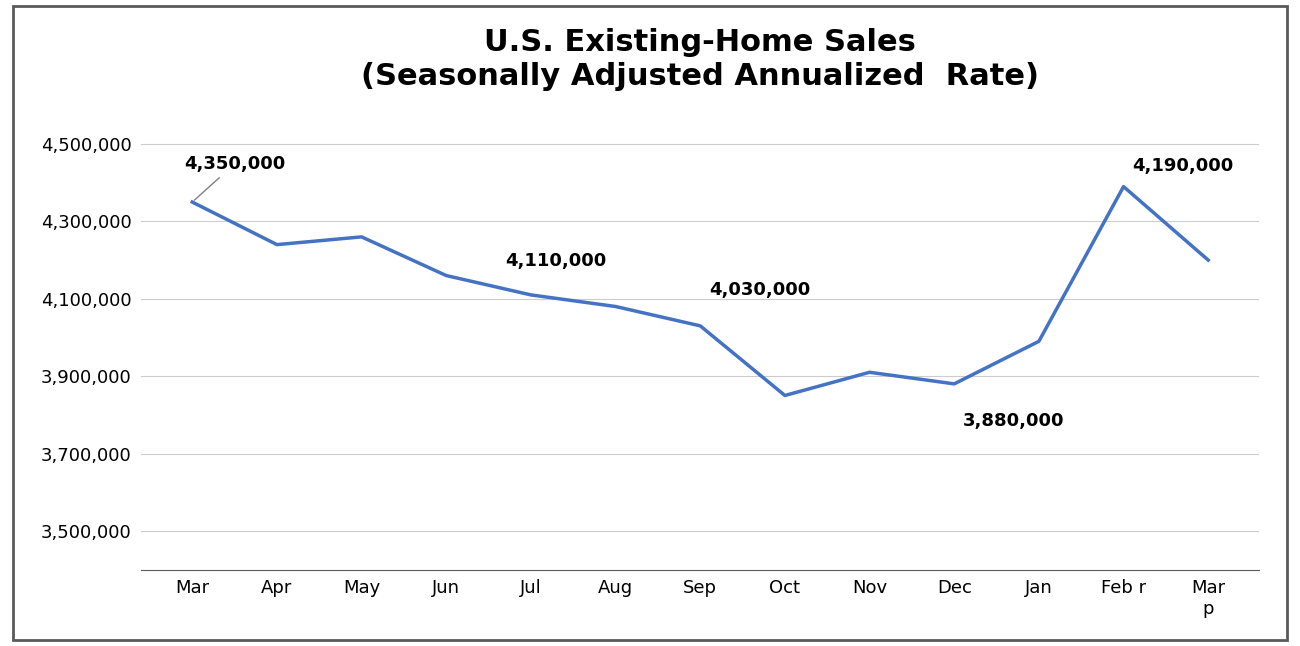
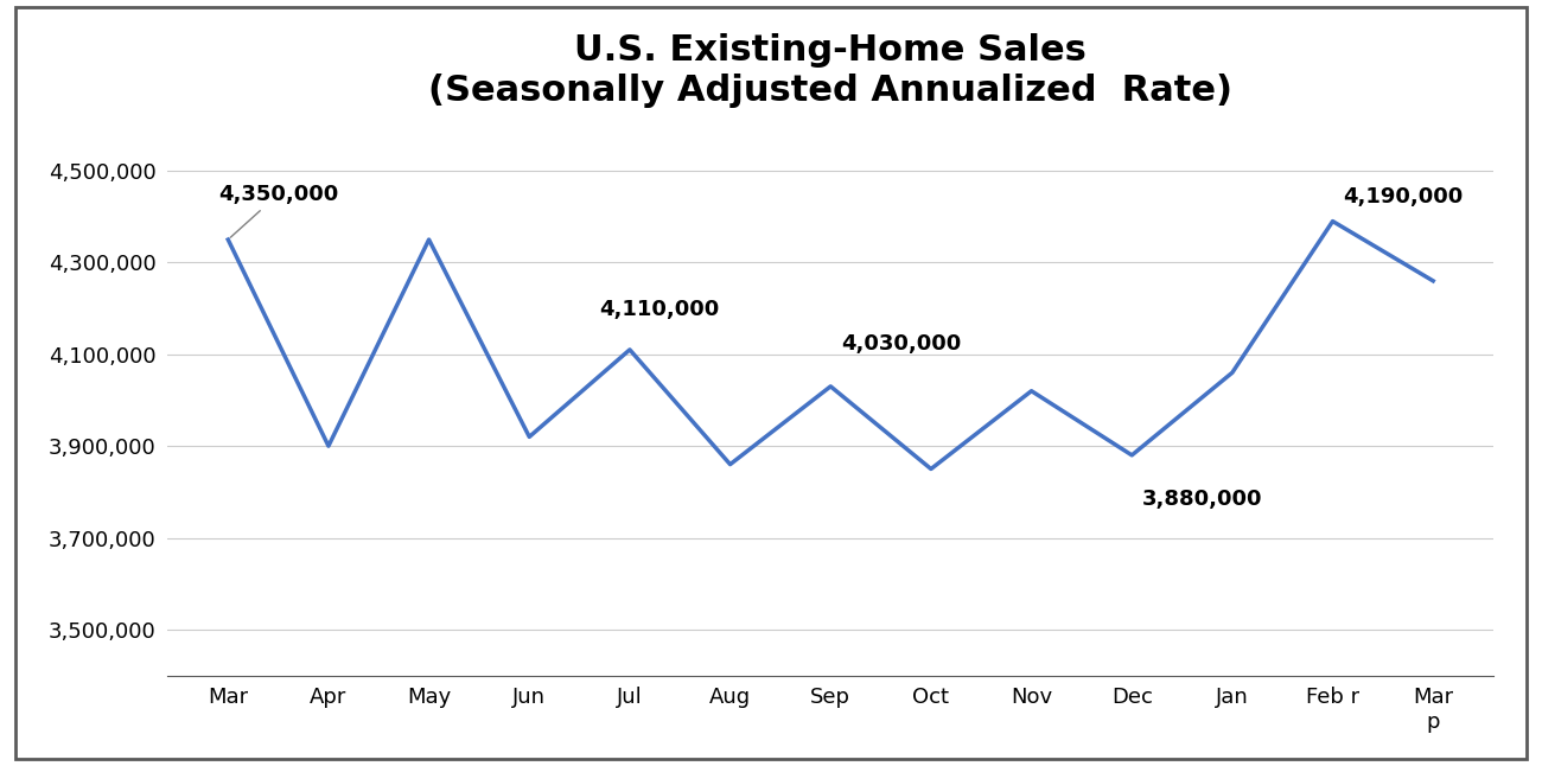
Apr: 4,240,000 -> 3,900,000
May: 4,260,000 -> 4,350,000
Jun: 4,160,000 -> 3,920,000
Aug: 4,080,000 -> 3,860,000
Nov: 3,910,000 -> 4,020,000
Jan: 3,990,000 -> 4,060,000
Mar p: 4,200,000 -> 4,260,000
